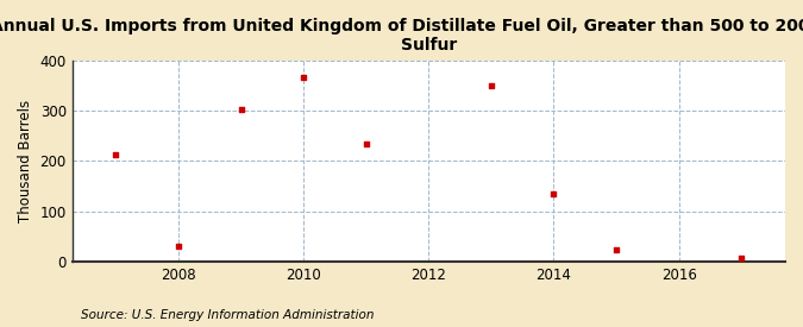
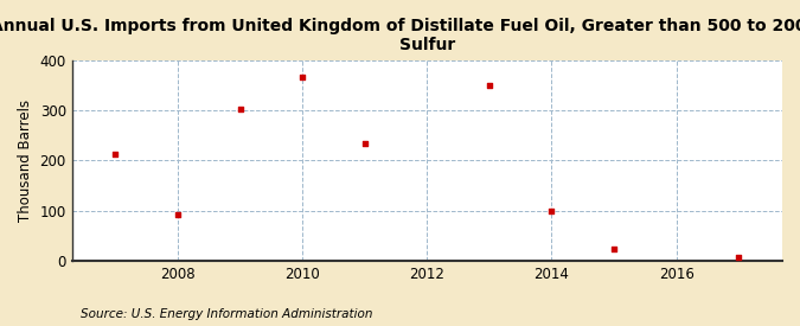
2008: 30 -> 93
2014: 135 -> 100
